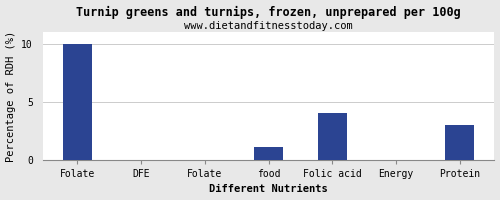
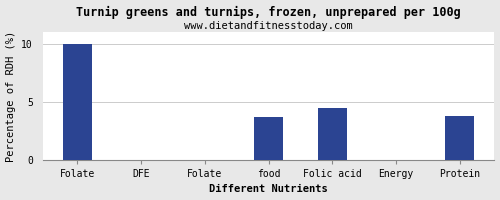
food: 1.1 -> 3.7
Folic acid: 4.0 -> 4.5
Protein: 3.0 -> 3.8
